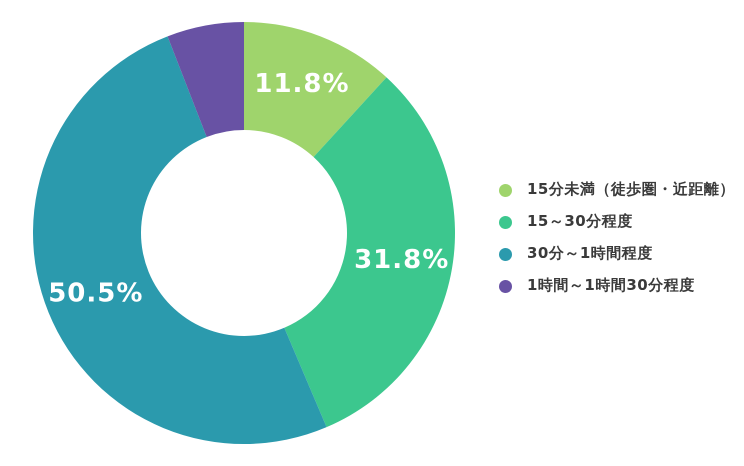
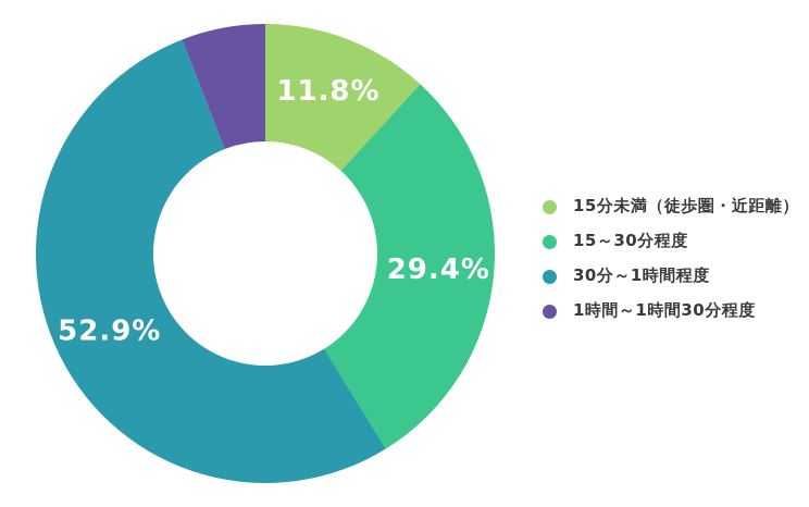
15～30分程度: 31.8% -> 29.4%
30分～1時間程度: 50.5% -> 52.9%
